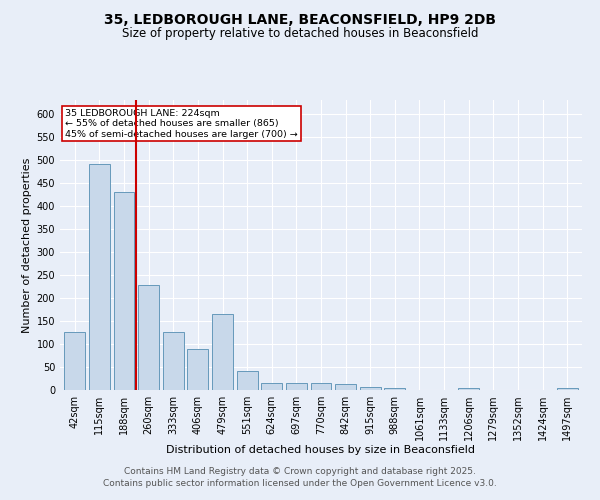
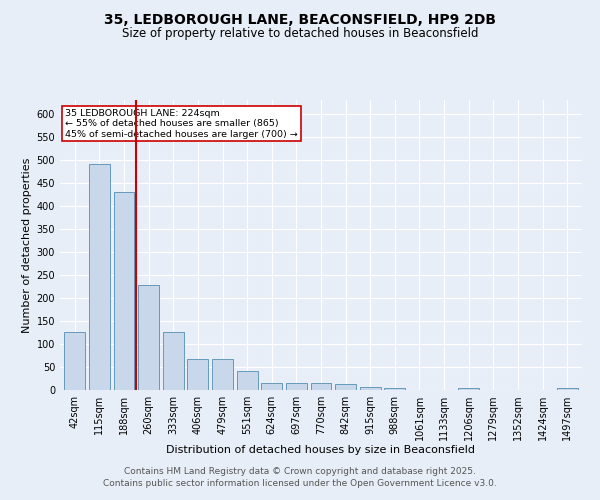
406sqm: 90 -> 68
479sqm: 165 -> 68
